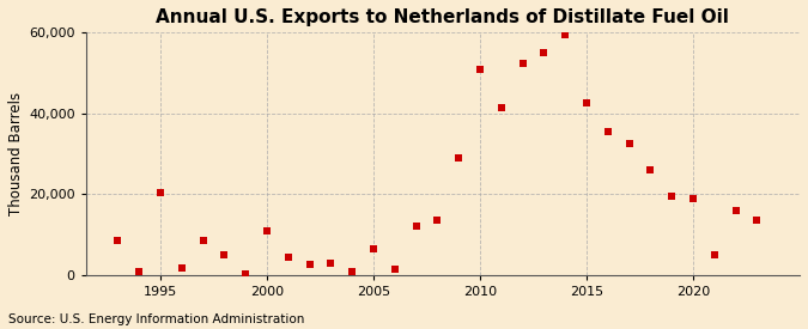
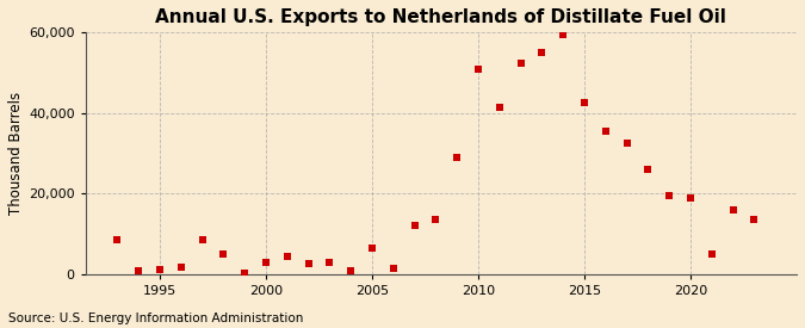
1995: 20,500 -> 1,200
2000: 11,000 -> 3,000
